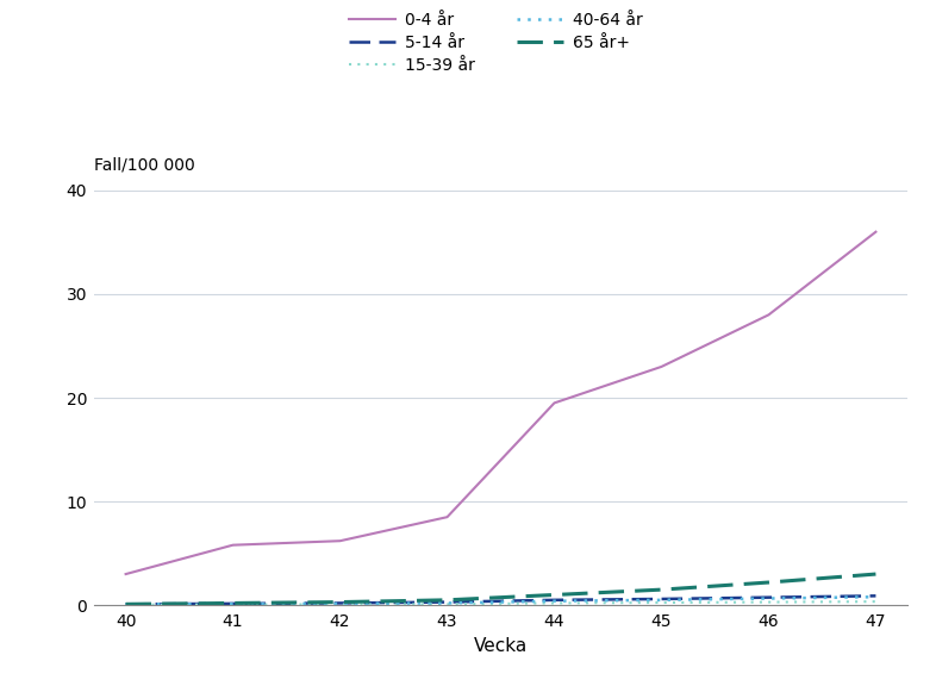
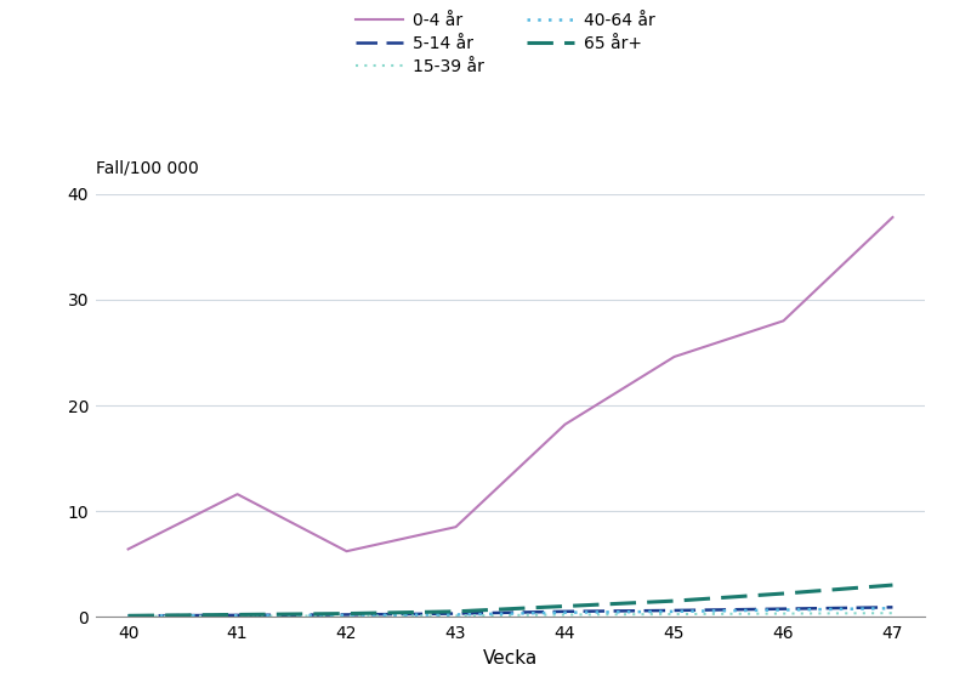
0-4 år/40: 3.0 -> 6.4
0-4 år/41: 5.8 -> 11.6
0-4 år/44: 19.5 -> 18.2
0-4 år/45: 23.0 -> 24.6
0-4 år/47: 36.0 -> 37.8
